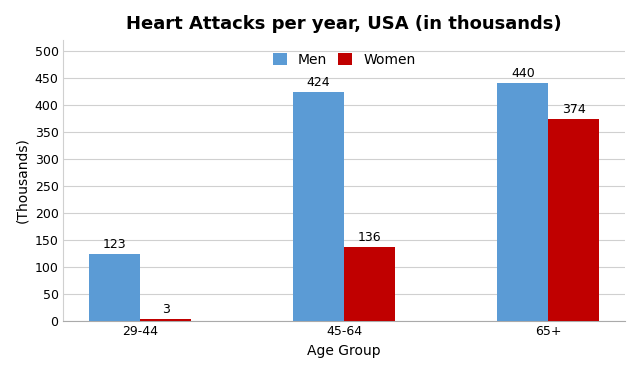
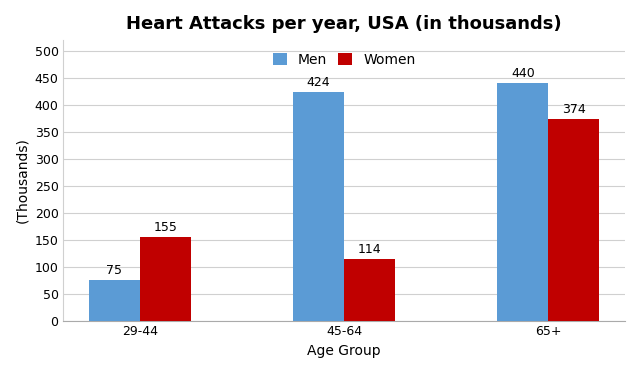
Men/29-44: 123 -> 75
Women/29-44: 3 -> 155
Women/45-64: 136 -> 114
